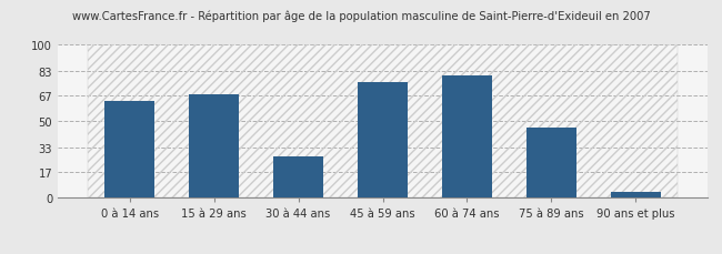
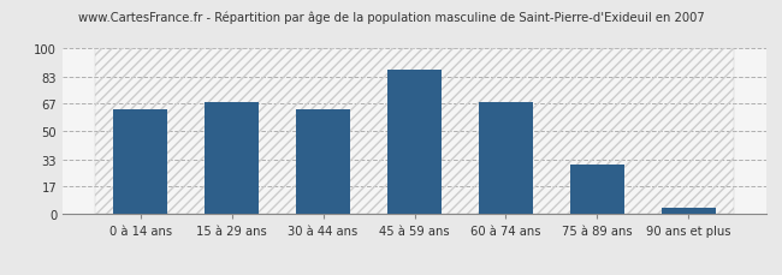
30 à 44 ans: 27 -> 63
45 à 59 ans: 76 -> 87
60 à 74 ans: 80 -> 68
75 à 89 ans: 46 -> 30
